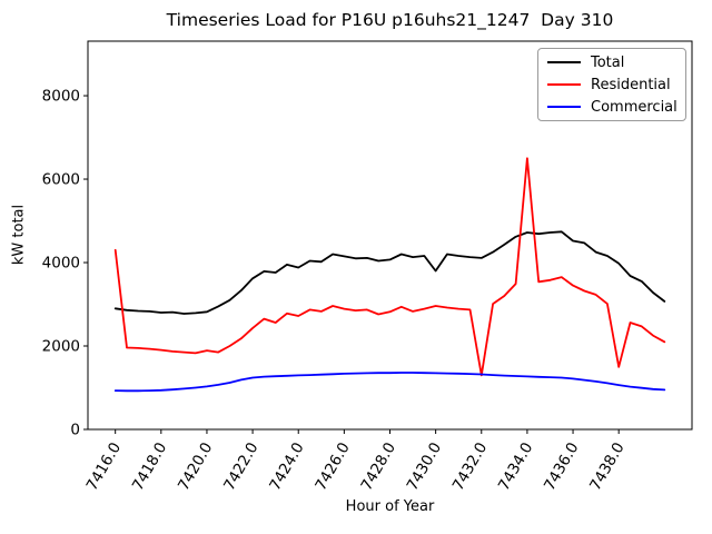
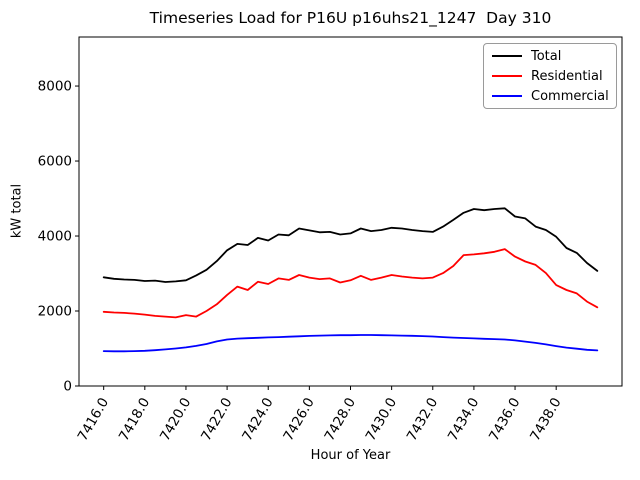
Residential/7416.0: 4300 -> 2000
Total/7430.0: 3800 -> 4200
Residential/7432.0: 1300 -> 2900
Residential/7434.0: 6500 -> 3500
Residential/7438.0: 1500 -> 2700
